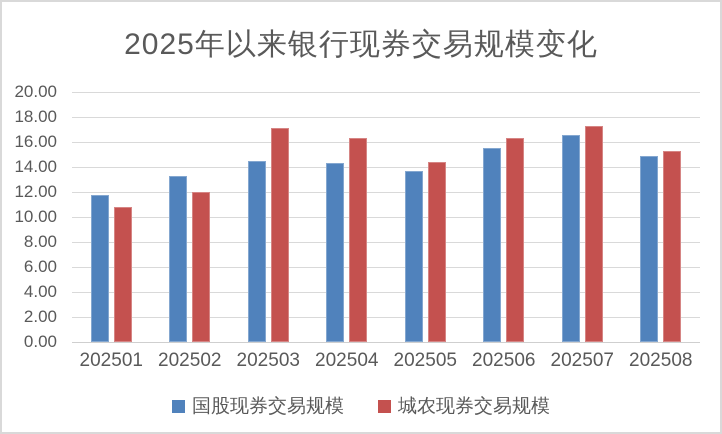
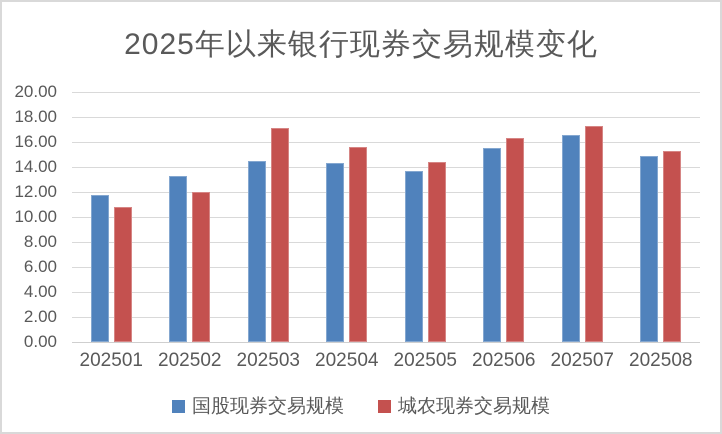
城农现券交易规模/202504: 16.3 -> 15.6
